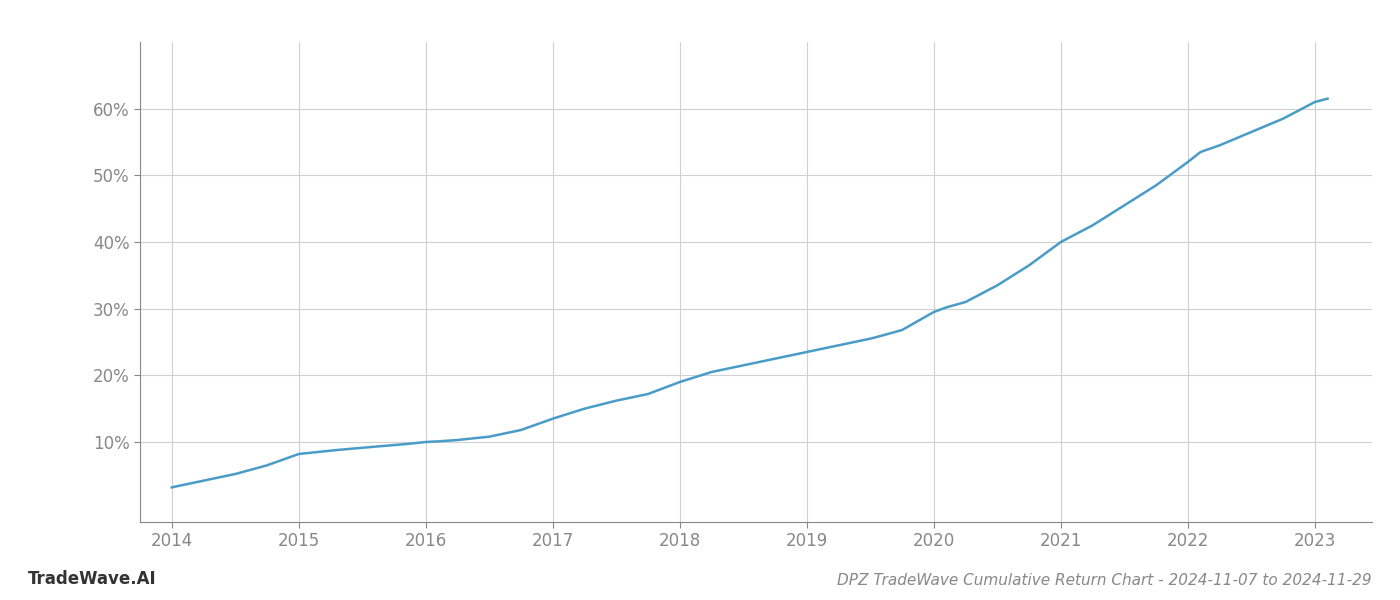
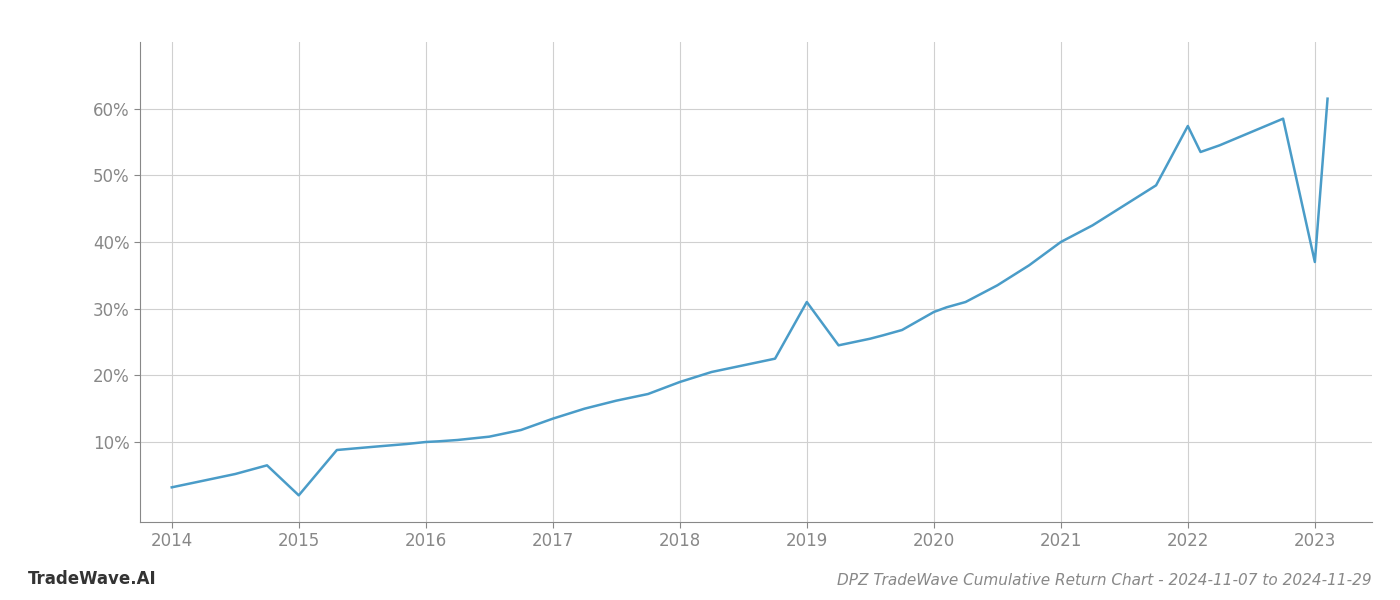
2015: 8.2% -> 2.0%
2019: 23.5% -> 31.0%
2022: 52.0% -> 57.4%
2023: 61.0% -> 37.0%
